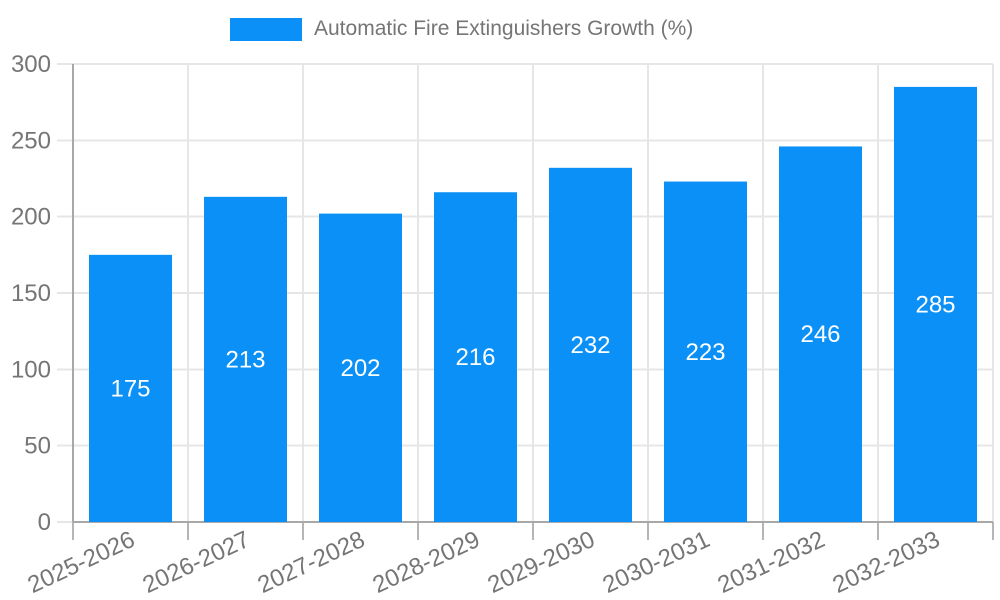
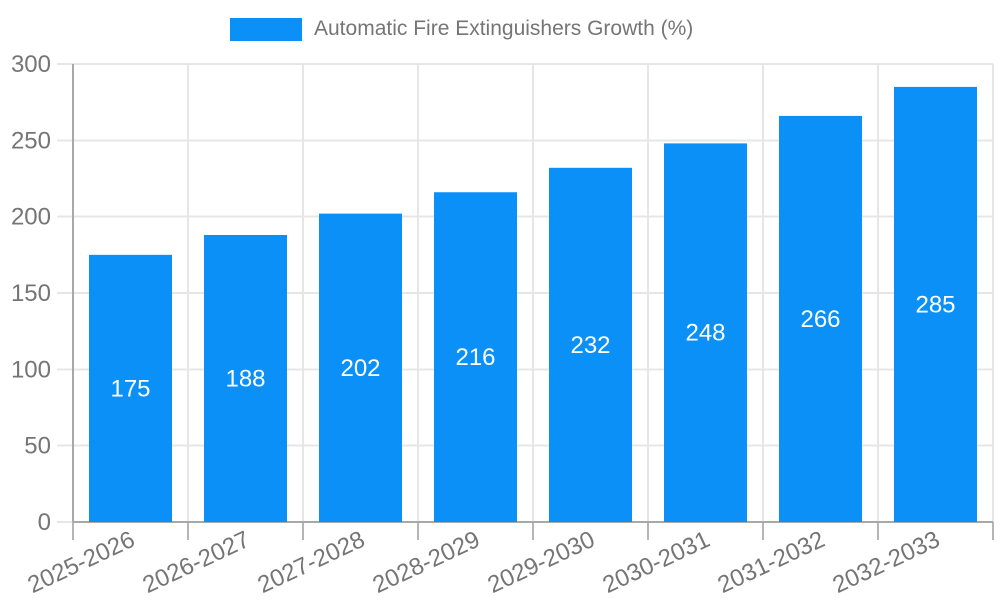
2026-2027: 213 -> 188
2030-2031: 223 -> 248
2031-2032: 246 -> 266
